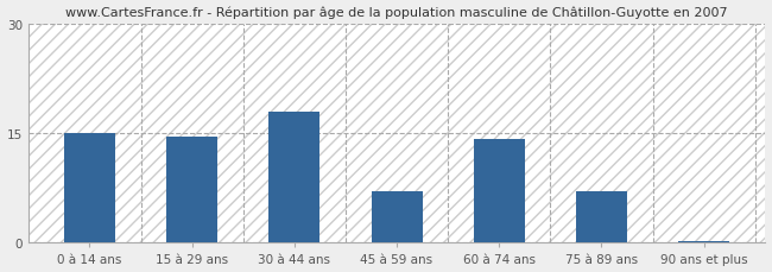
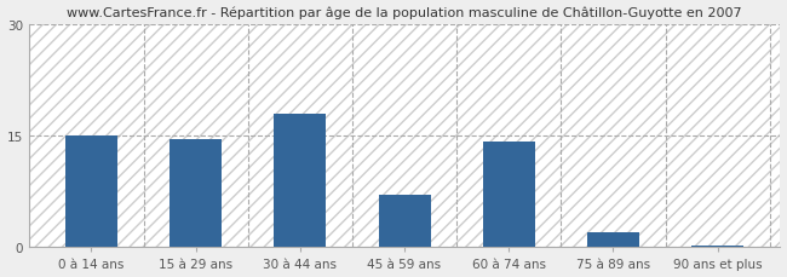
75 à 89 ans: 7.0 -> 2.0
